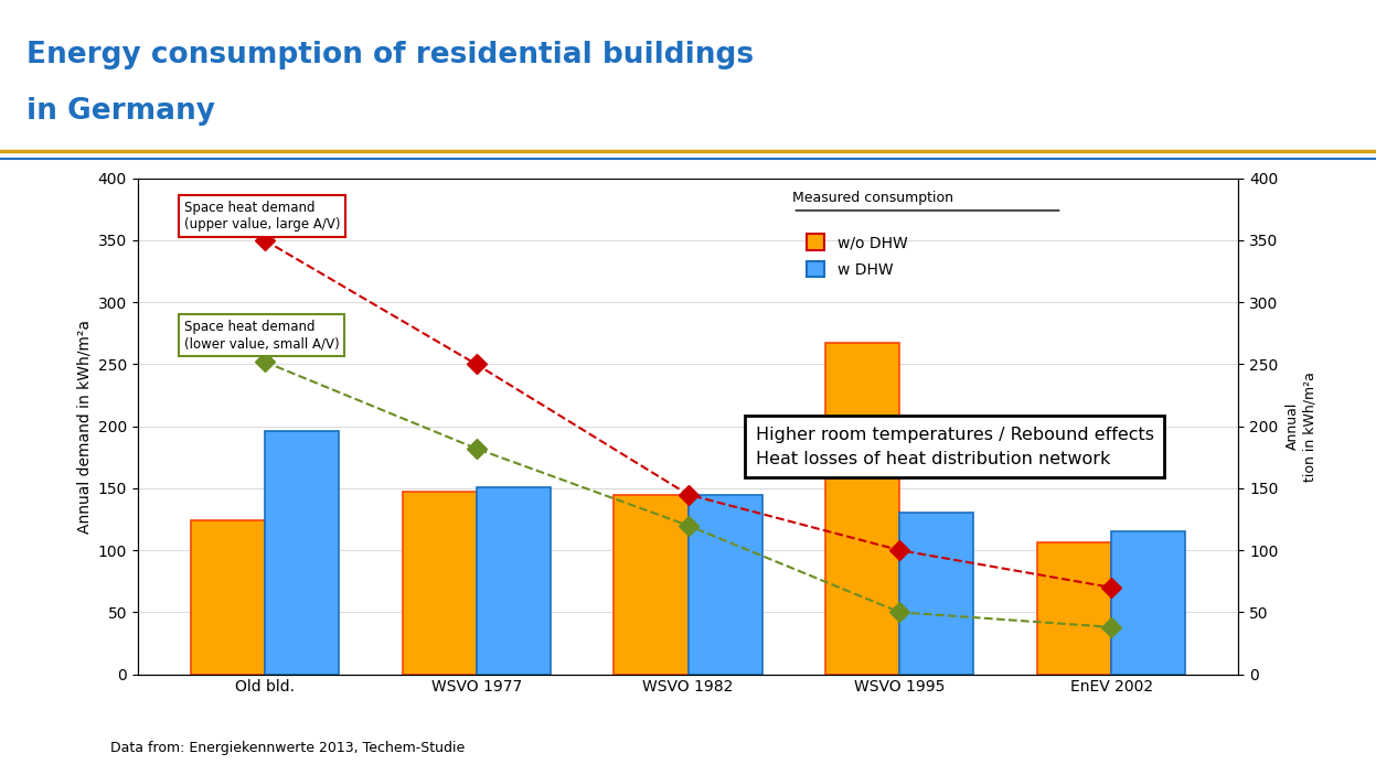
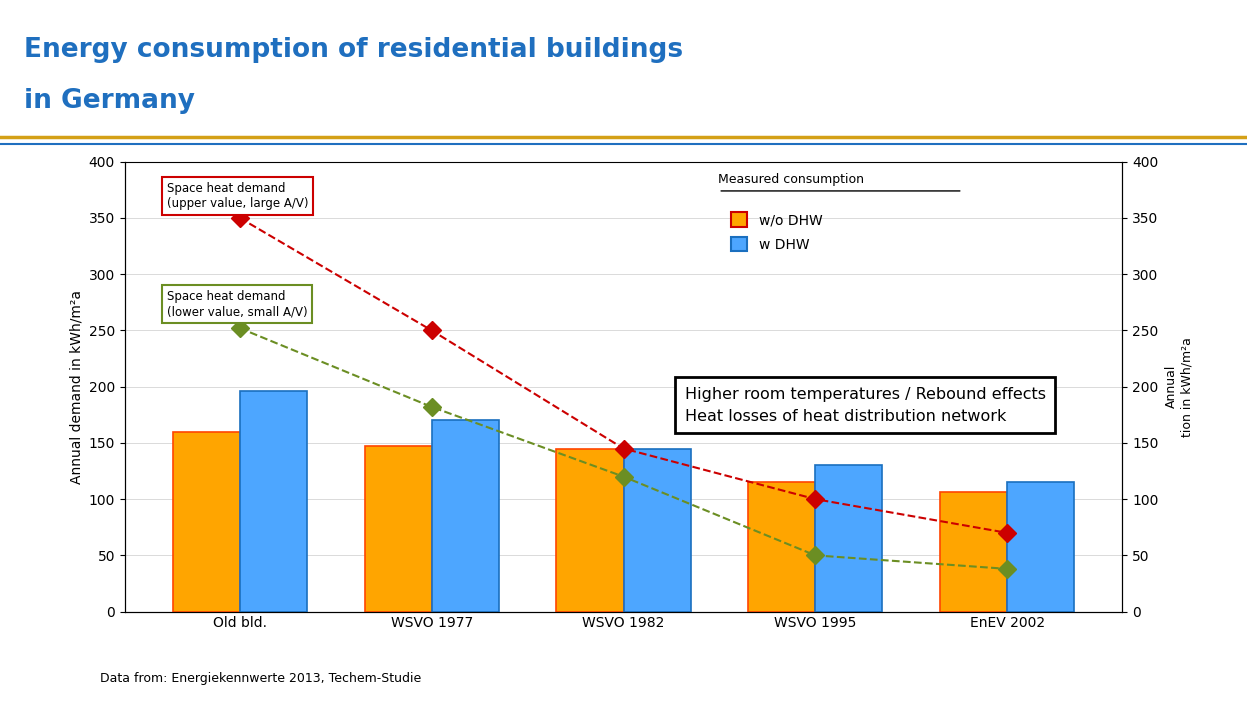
w/o DHW/Old bld.: 124 -> 160
w DHW/WSVO 1977: 151 -> 170
w/o DHW/WSVO 1995: 267 -> 115
